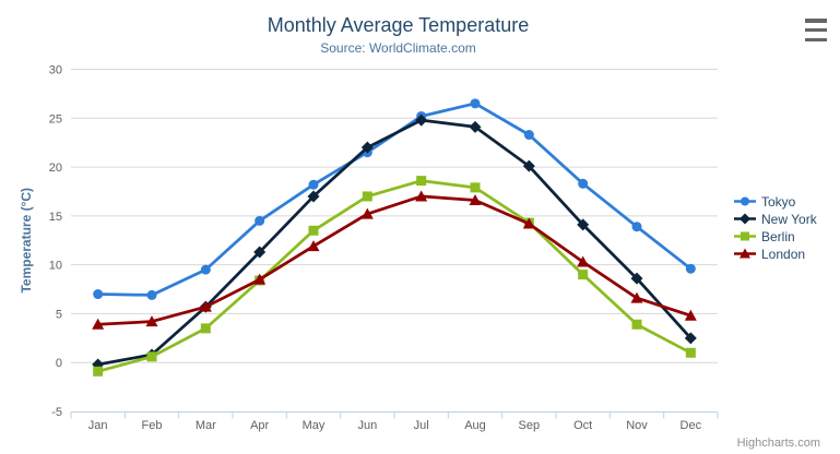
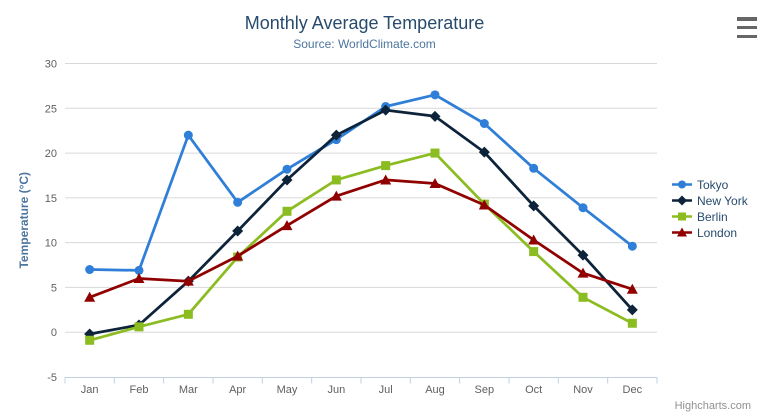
London/Feb: 4 -> 6
Tokyo/Mar: 10 -> 22
Berlin/Mar: 4 -> 2
Berlin/Aug: 18 -> 20
